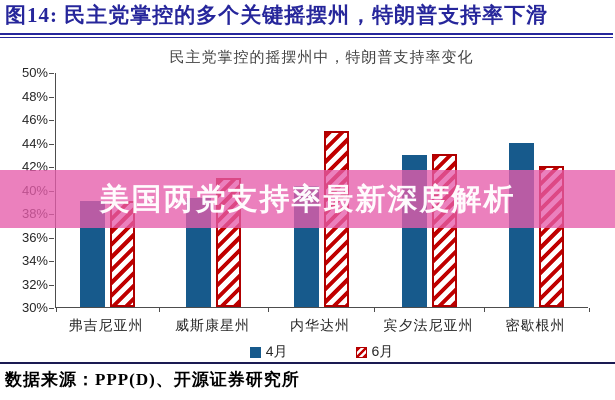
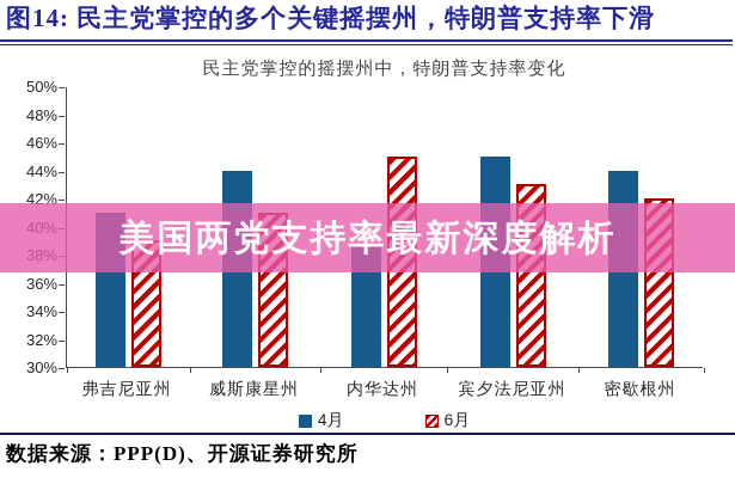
4月/弗吉尼亚州: 39.0% -> 41.0%
4月/威斯康星州: 39.3% -> 44.0%
4月/内华达州: 40.3% -> 38.5%
4月/宾夕法尼亚州: 42.9% -> 45.0%
